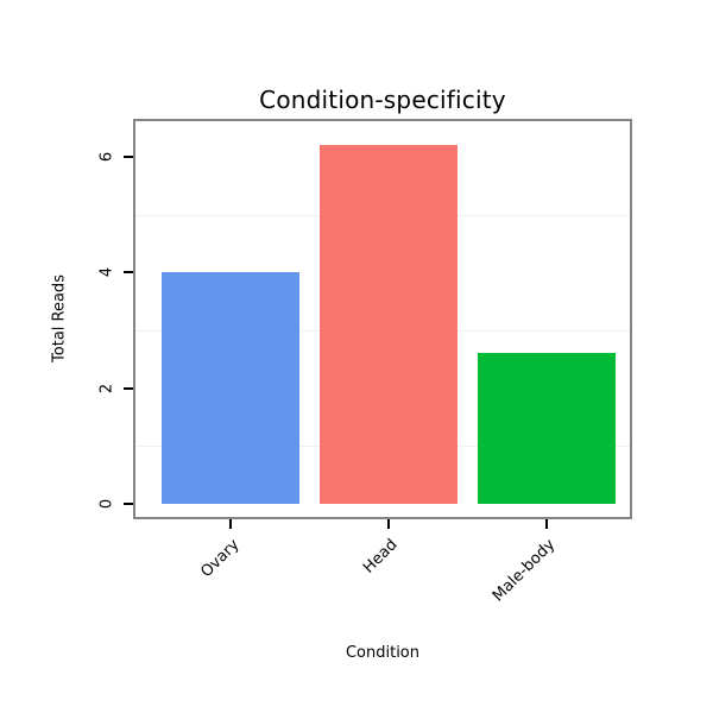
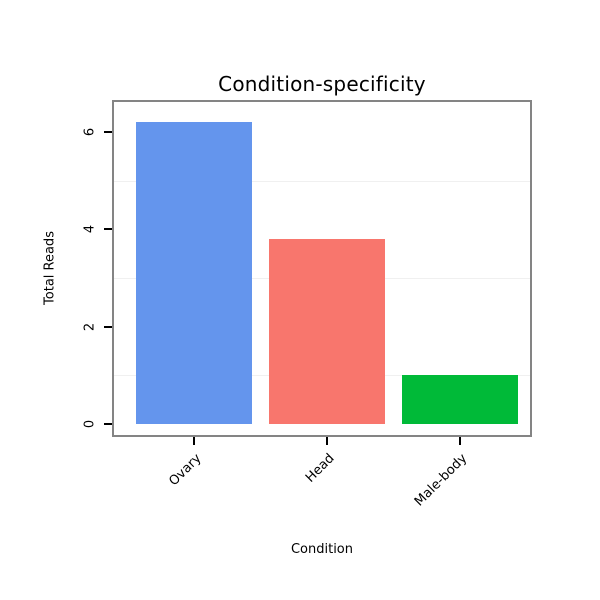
Ovary: 4.0 -> 6.2
Head: 6.2 -> 3.8
Male-body: 2.6 -> 1.0
